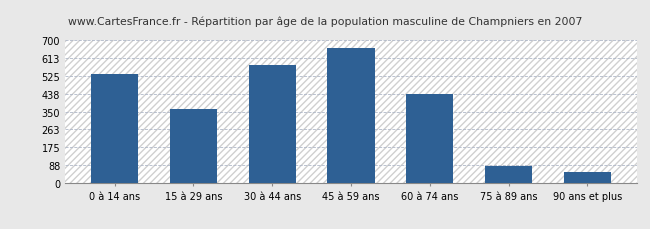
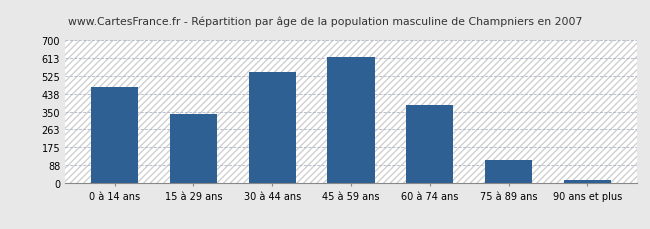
0 à 14 ans: 535 -> 470
15 à 29 ans: 365 -> 338
30 à 44 ans: 580 -> 543
45 à 59 ans: 665 -> 620
60 à 74 ans: 435 -> 385
75 à 89 ans: 85 -> 113
90 ans et plus: 55 -> 15
